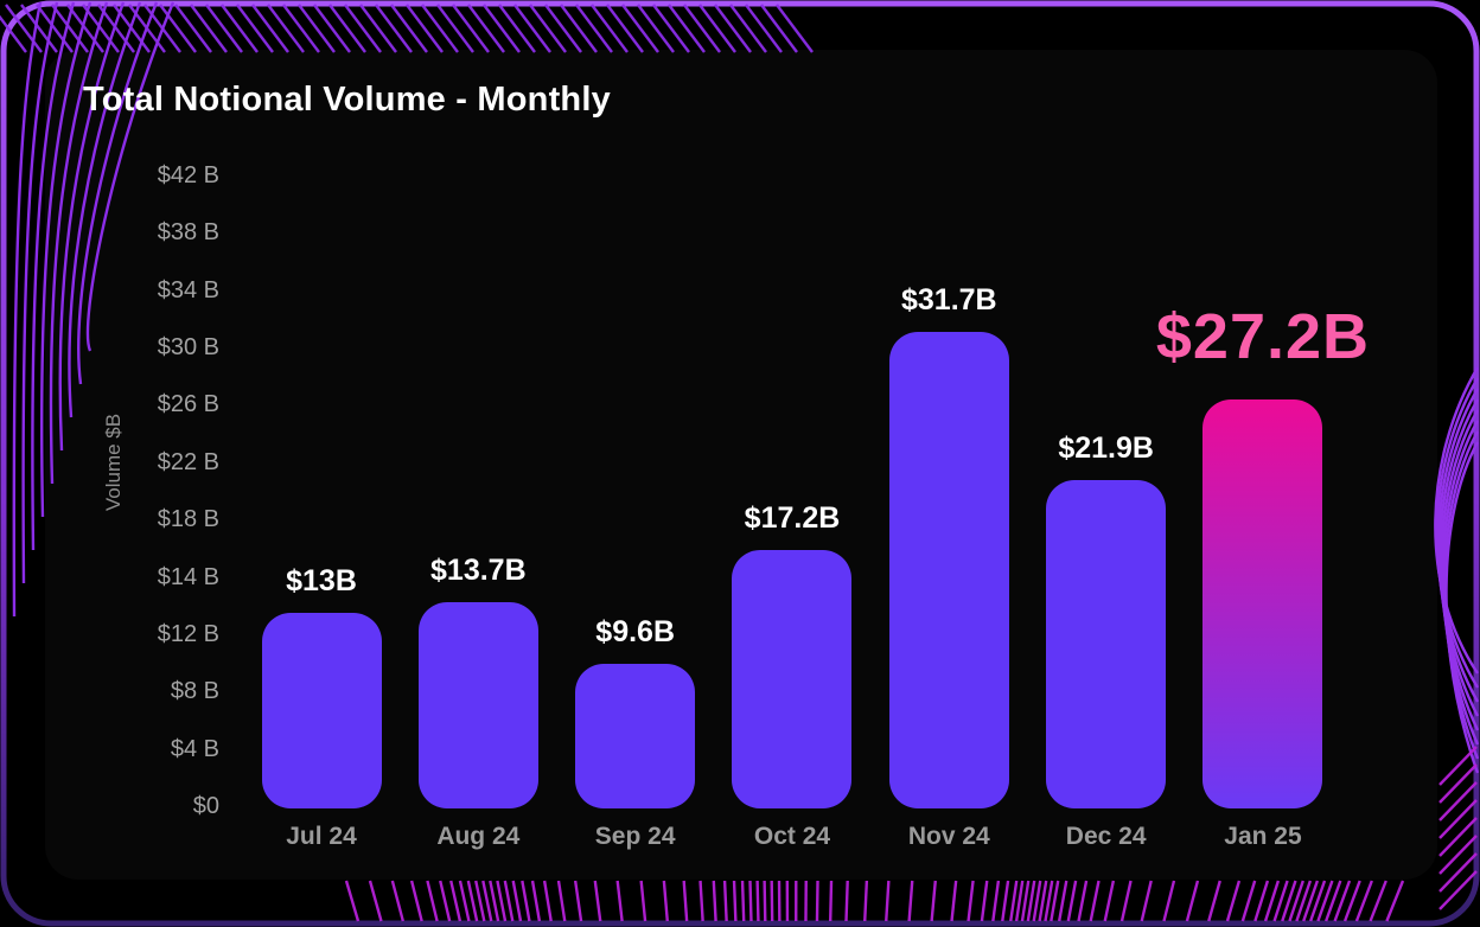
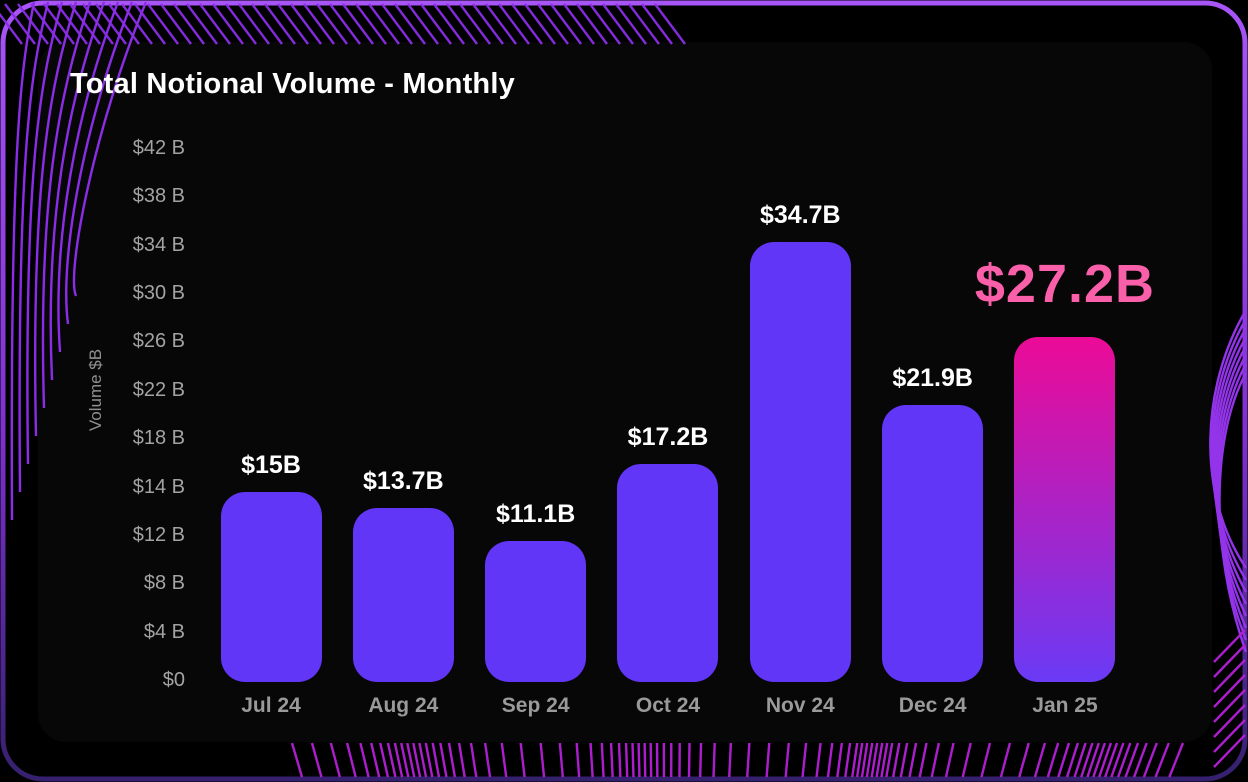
Jul 24: $13B -> $15B
Sep 24: $9.6B -> $11.1B
Nov 24: $31.7B -> $34.7B
